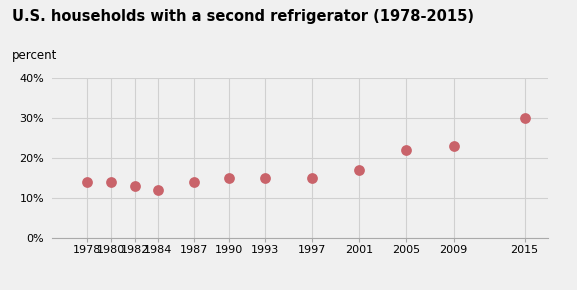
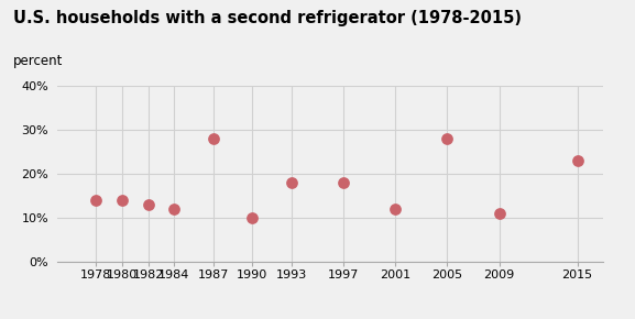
1987: 14% -> 28%
1990: 15% -> 10%
1993: 15% -> 18%
1997: 15% -> 18%
2001: 17% -> 12%
2005: 22% -> 28%
2009: 23% -> 11%
2015: 30% -> 23%
